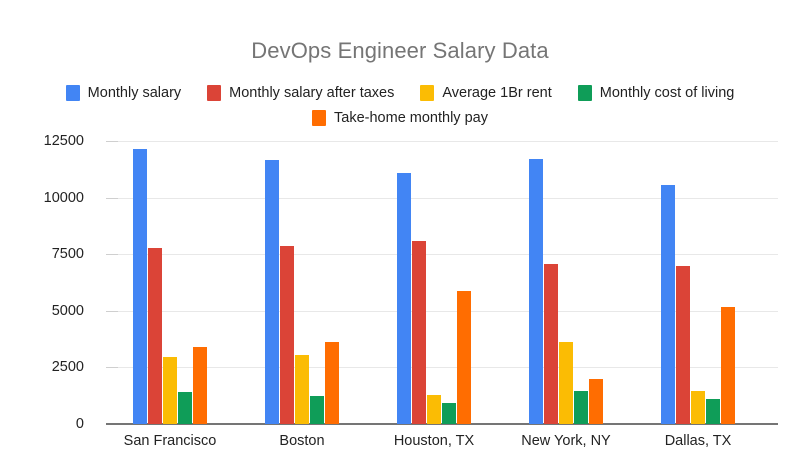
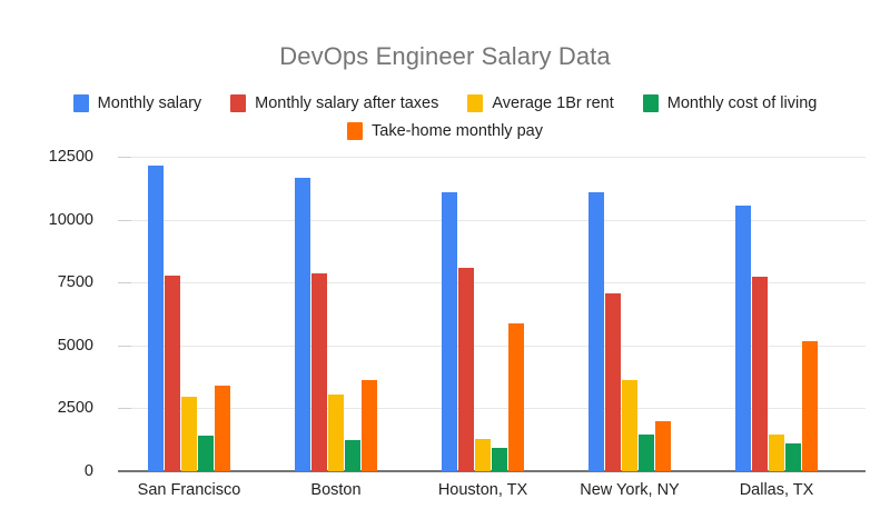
Monthly salary/New York, NY: 11700 -> 11100
Monthly salary after taxes/Dallas, TX: 7000 -> 7700
